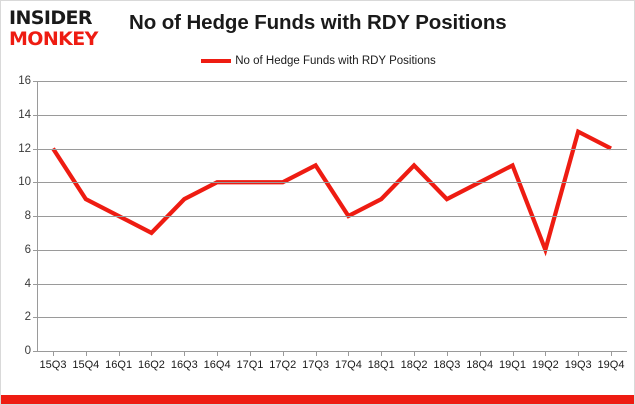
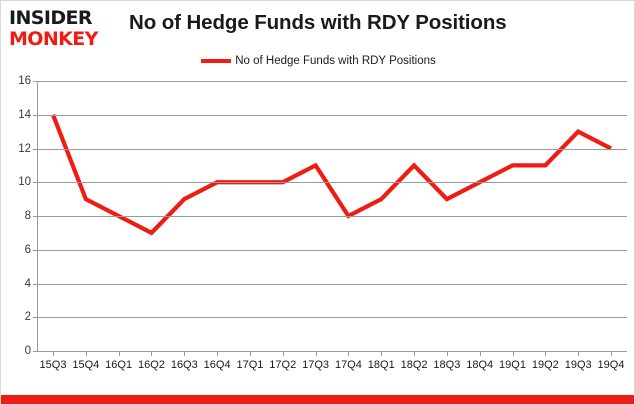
15Q3: 12 -> 14
19Q2: 6 -> 11
